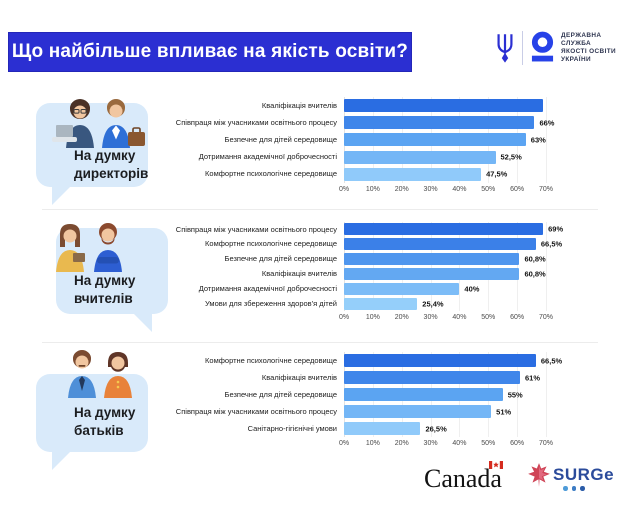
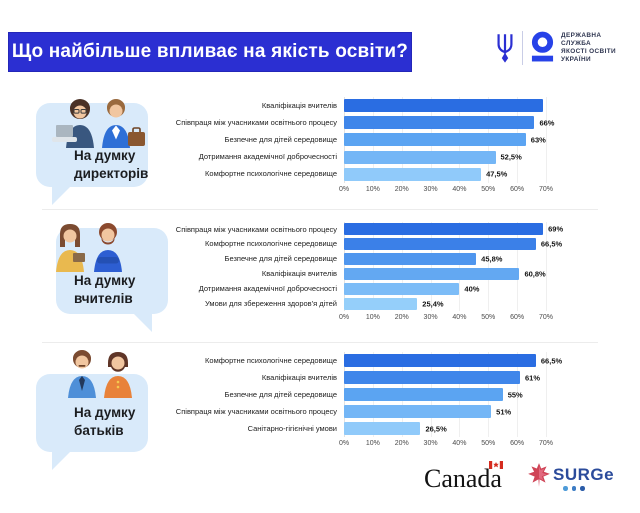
На думку вчителів/Безпечне для дітей середовище: 60,8% -> 45,8%
